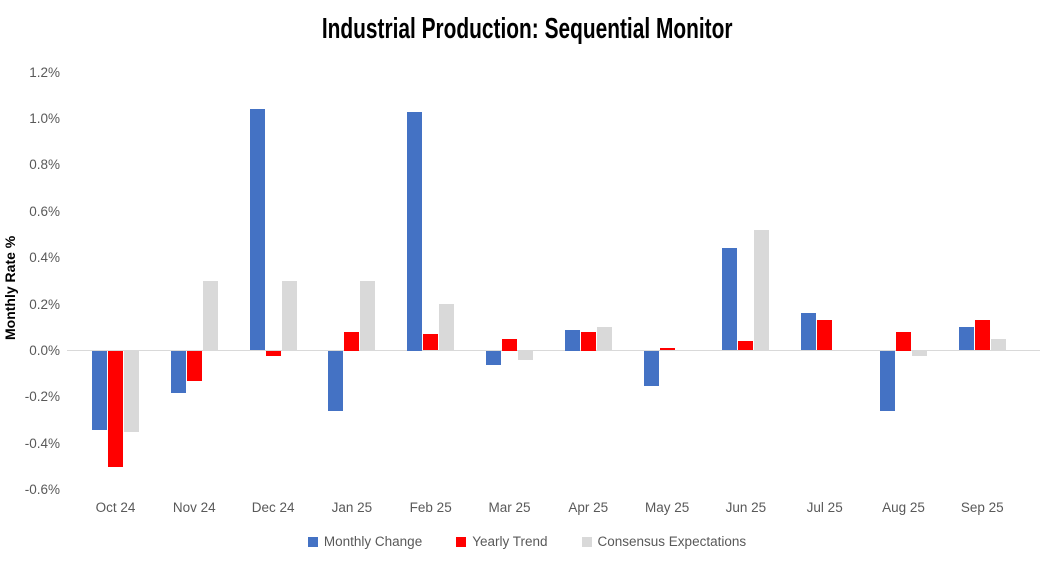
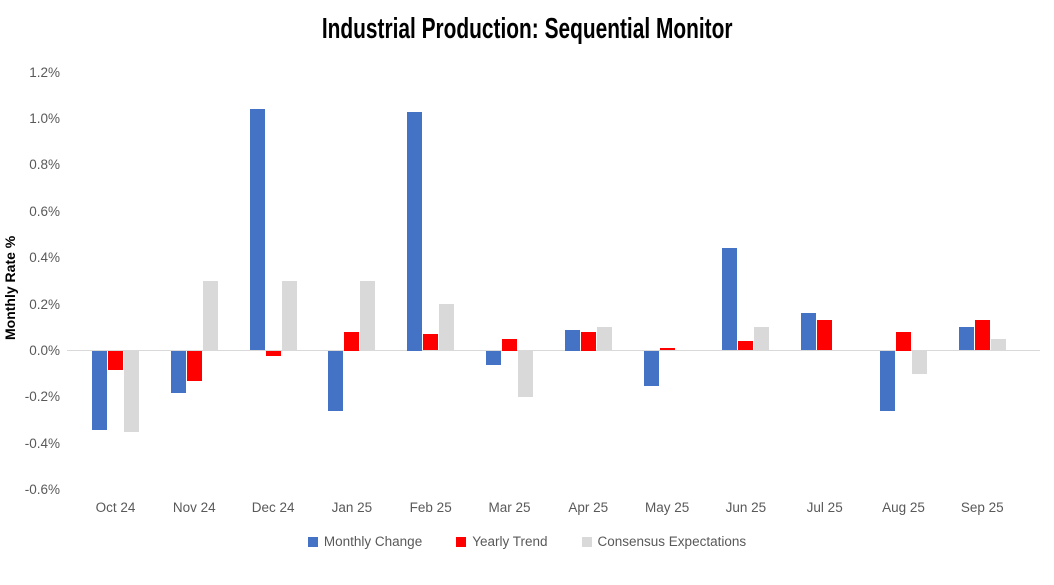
Yearly Trend/Oct 24: -0.50% -> -0.08%
Consensus Expectations/Mar 25: -0.04% -> -0.20%
Consensus Expectations/Jun 25: 0.52% -> 0.10%
Consensus Expectations/Aug 25: -0.02% -> -0.10%
